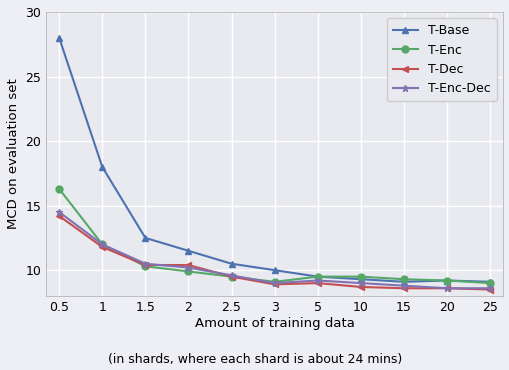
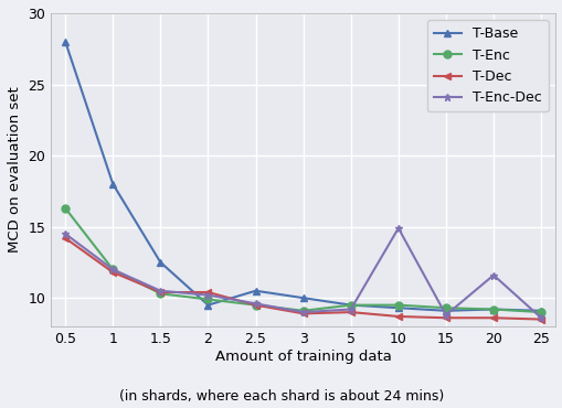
T-Base/2: 11.5 -> 9.5
T-Enc-Dec/10: 9.0 -> 14.9
T-Enc-Dec/20: 8.6 -> 11.6
